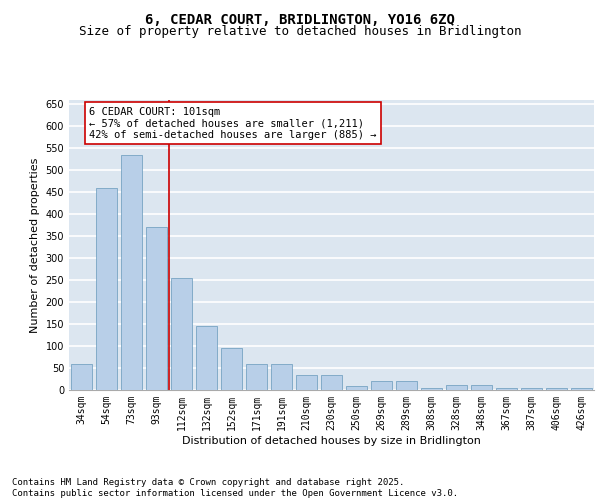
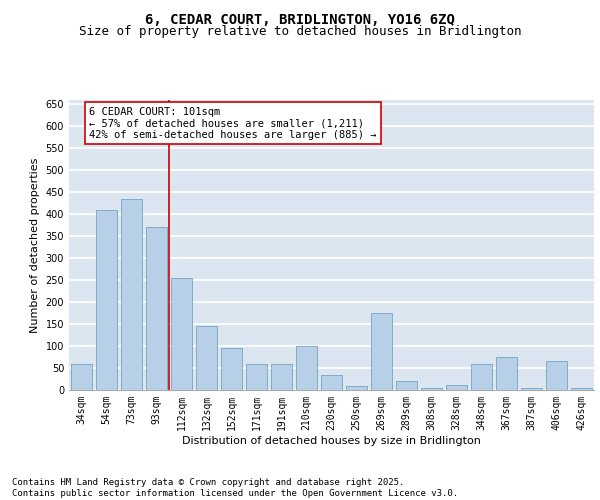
54sqm: 460 -> 410
73sqm: 535 -> 435
210sqm: 35 -> 100
269sqm: 20 -> 175
348sqm: 12 -> 60
367sqm: 5 -> 75
406sqm: 5 -> 65
